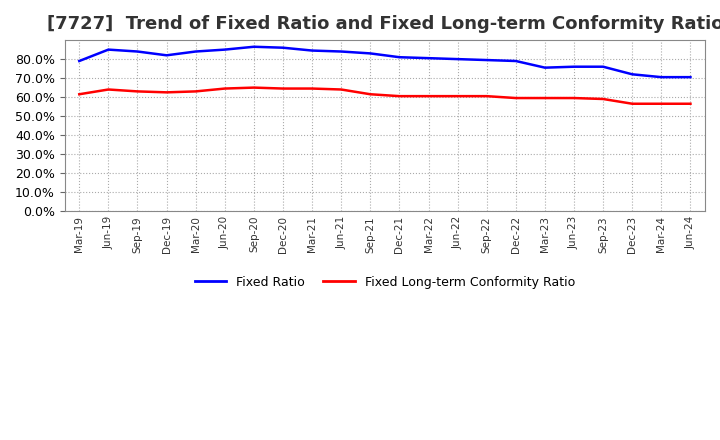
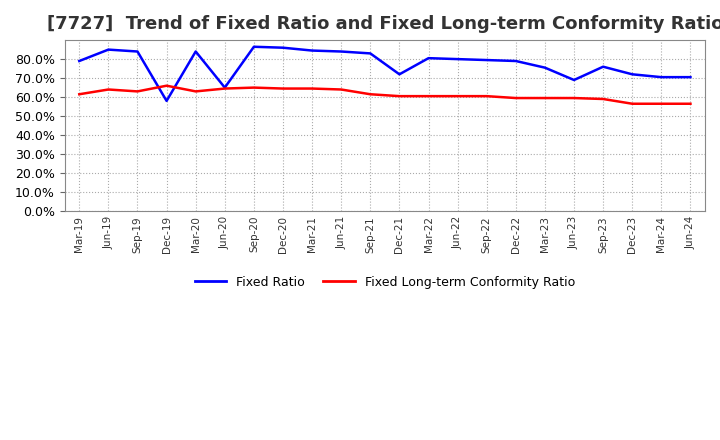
Fixed Ratio/Dec-19: 82% -> 58%
Fixed Long-term Conformity Ratio/Dec-19: 62% -> 66%
Fixed Ratio/Jun-20: 85% -> 65%
Fixed Ratio/Dec-21: 81% -> 72%
Fixed Ratio/Jun-23: 76% -> 69%
